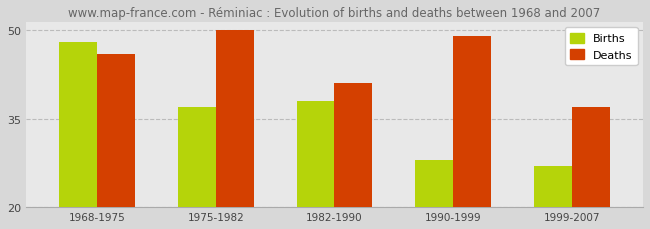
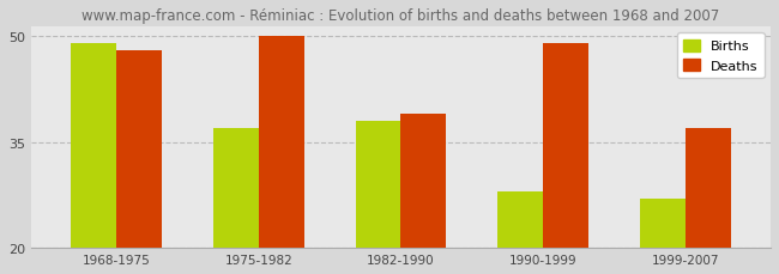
Births/1968-1975: 48 -> 49
Deaths/1968-1975: 46 -> 48
Deaths/1982-1990: 41 -> 39
